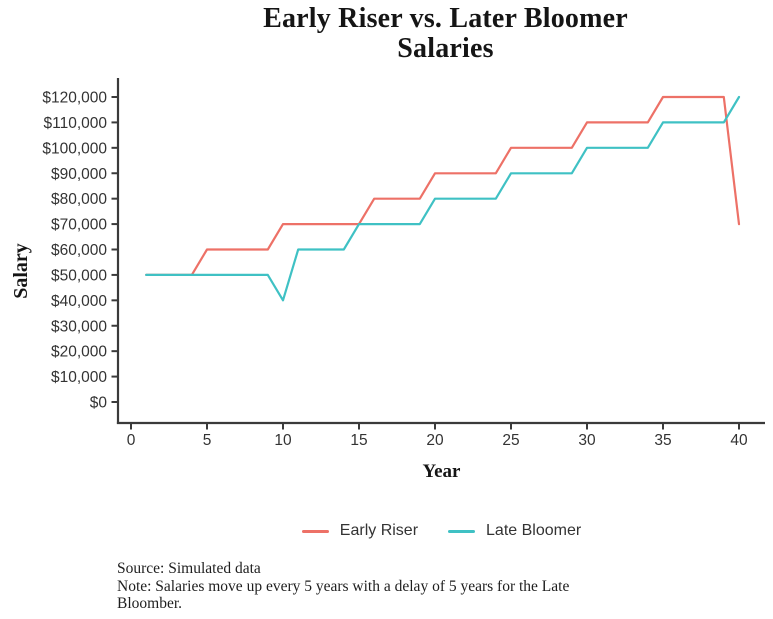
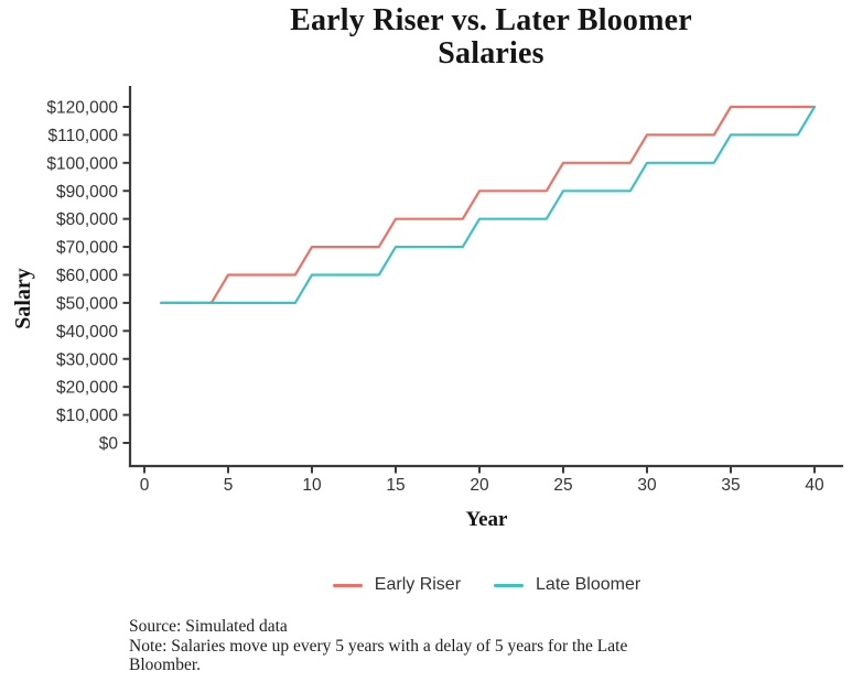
Late Bloomer/10: $40000 -> $60000
Early Riser/15: $70000 -> $80000
Early Riser/40: $70000 -> $120000
